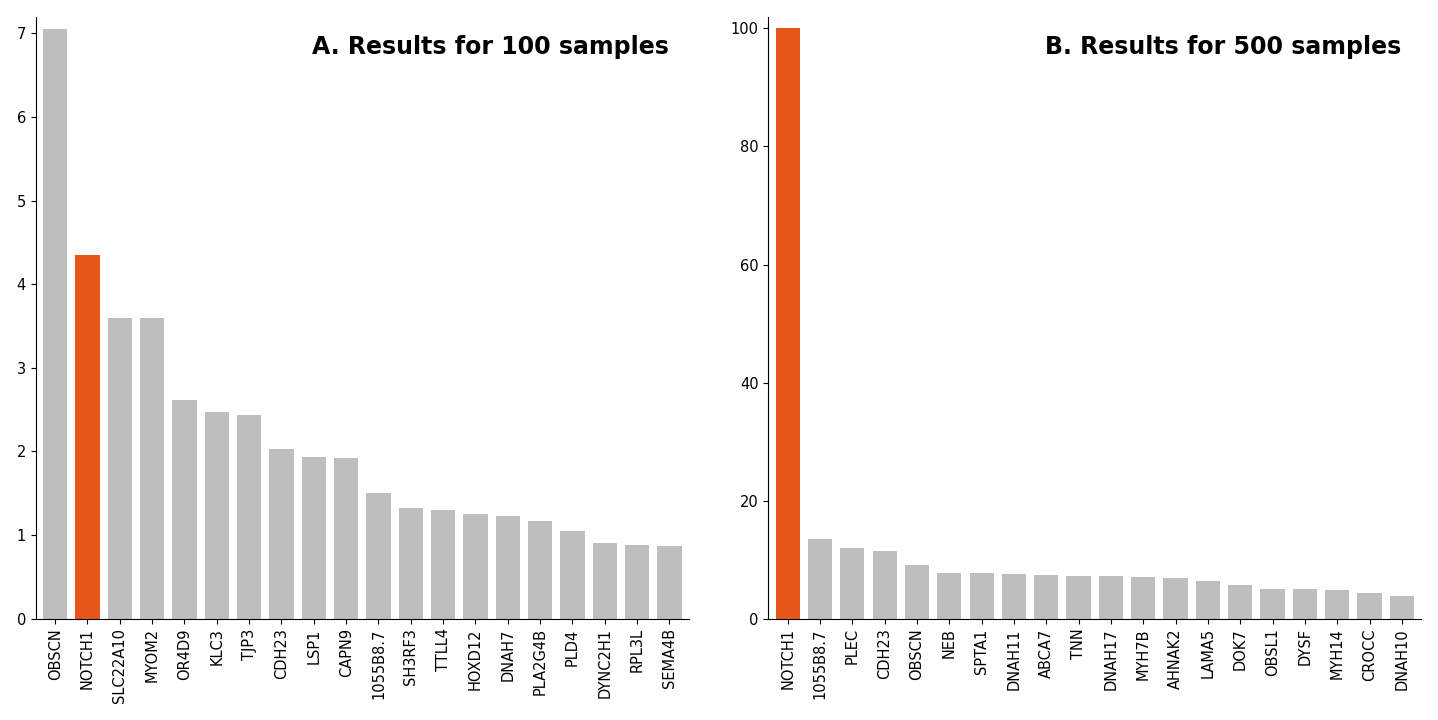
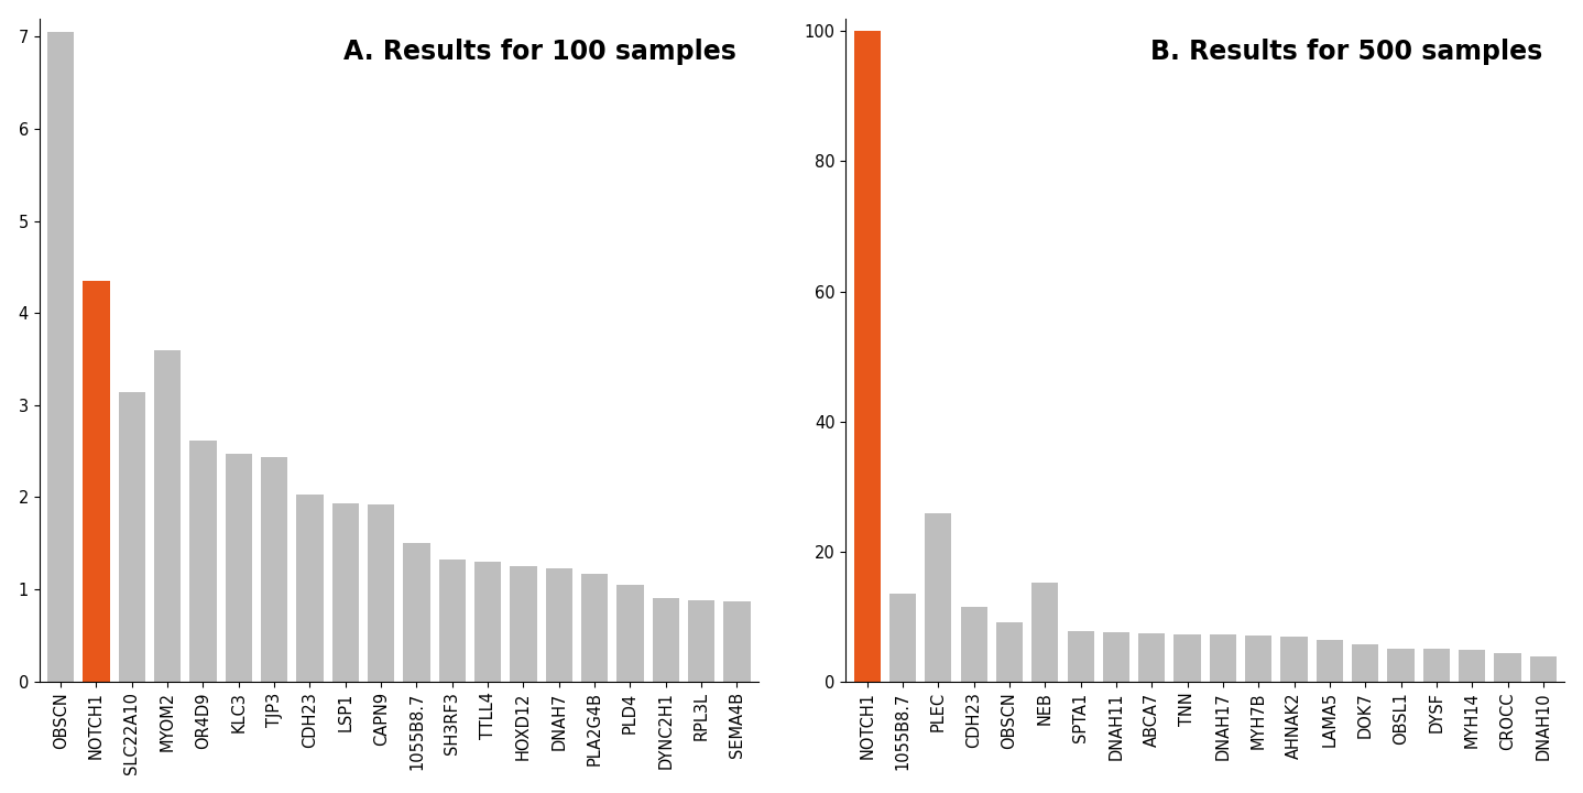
SLC22A10: 3.60 -> 3.14
PLEC: 12.0 -> 25.8
NEB: 7.8 -> 15.2
